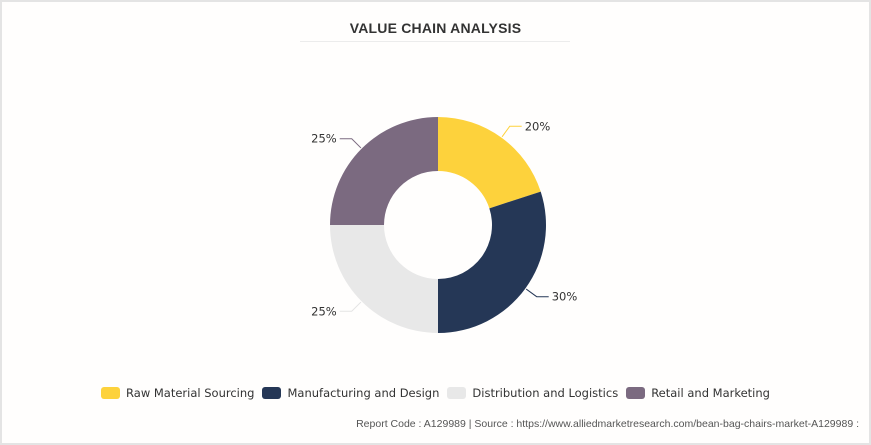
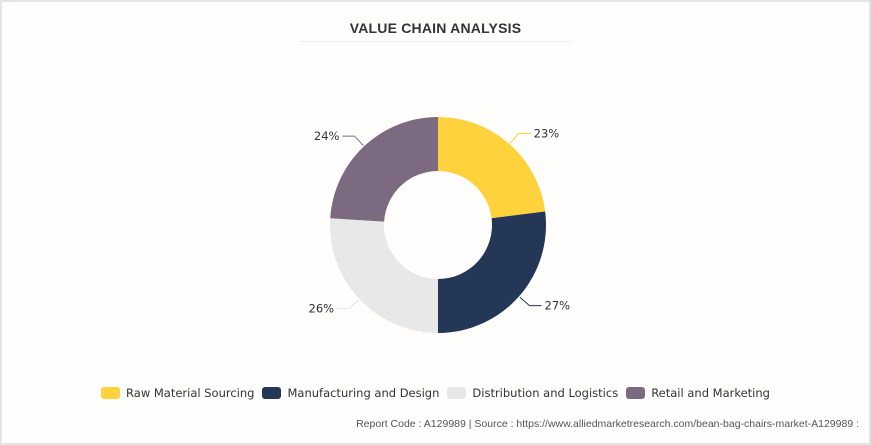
Raw Material Sourcing: 20% -> 23%
Manufacturing and Design: 30% -> 27%
Distribution and Logistics: 25% -> 26%
Retail and Marketing: 25% -> 24%
